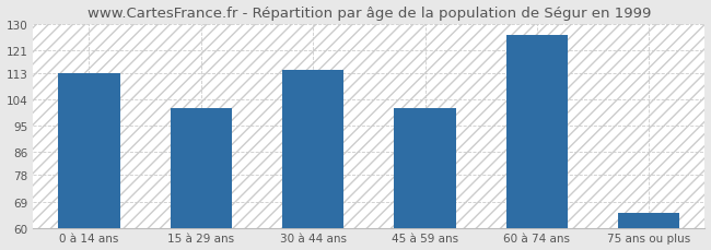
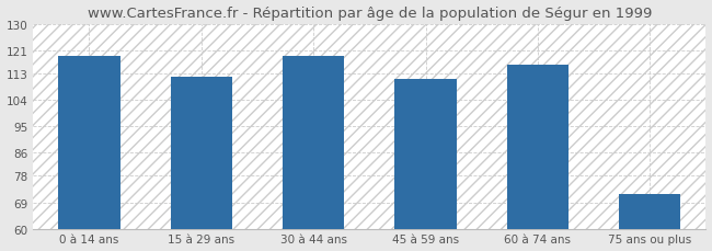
0 à 14 ans: 113 -> 119
15 à 29 ans: 101 -> 112
30 à 44 ans: 114 -> 119
45 à 59 ans: 101 -> 111
60 à 74 ans: 126 -> 116
75 ans ou plus: 65 -> 72
